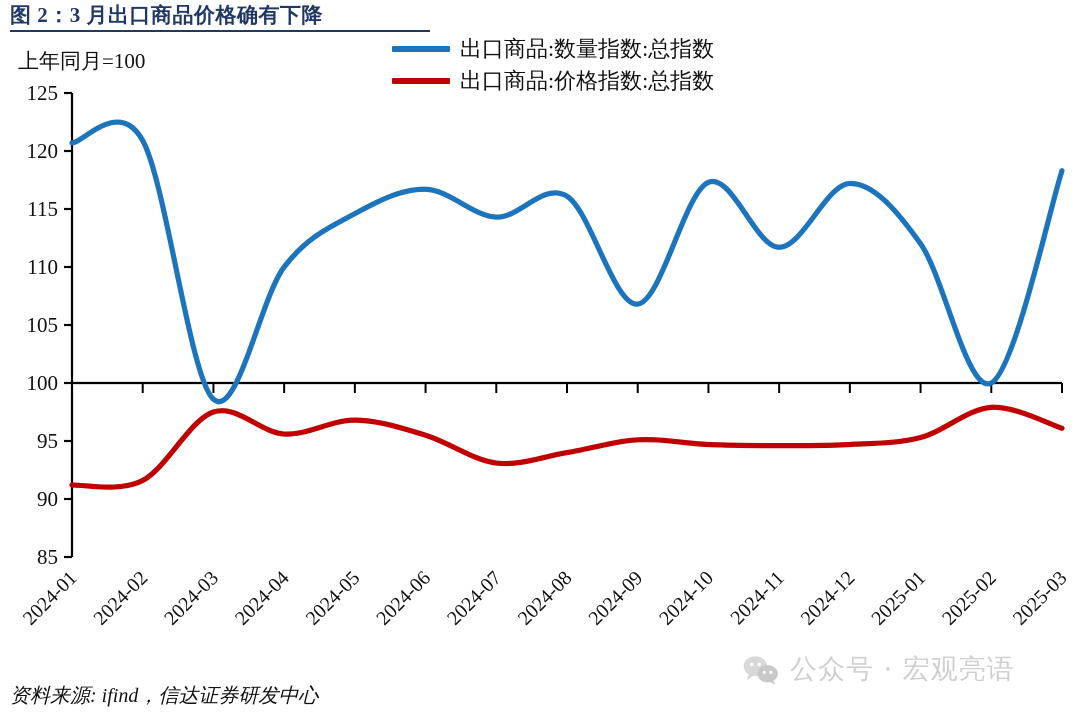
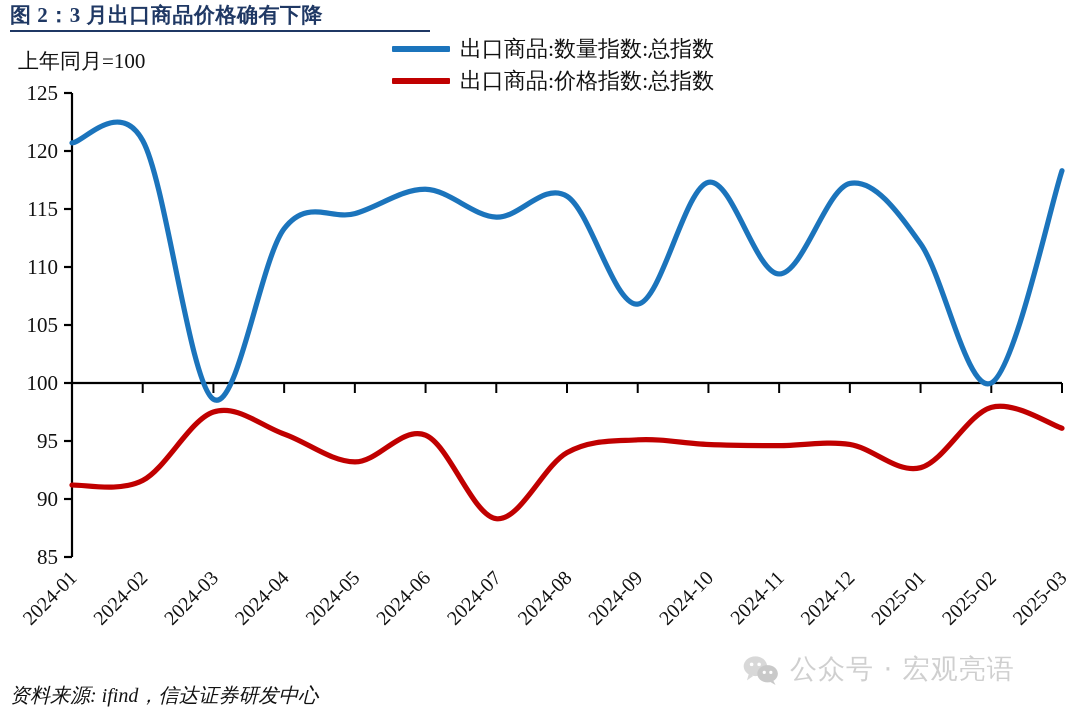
出口商品:数量指数:总指数/2024-04: 110.0 -> 113.3
出口商品:价格指数:总指数/2024-05: 96.8 -> 93.2
出口商品:价格指数:总指数/2024-07: 93.1 -> 88.3
出口商品:数量指数:总指数/2024-11: 111.7 -> 109.4
出口商品:价格指数:总指数/2025-01: 95.3 -> 92.7
